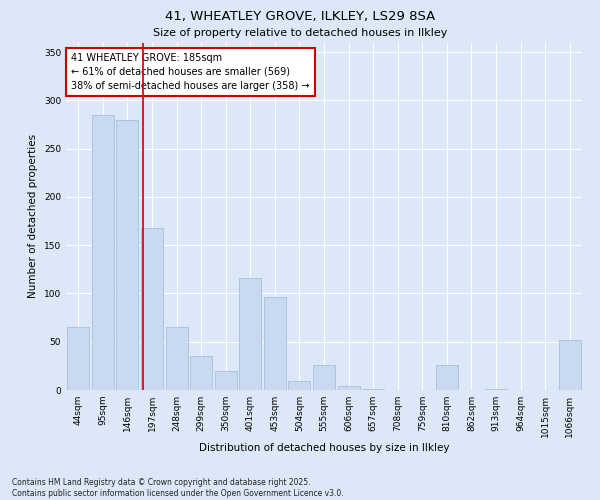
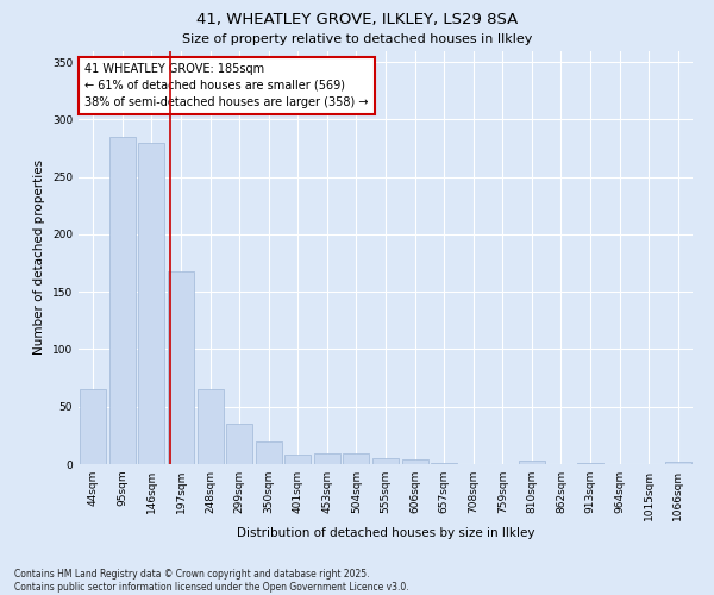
401sqm: 116 -> 8
453sqm: 96 -> 9
555sqm: 26 -> 5
810sqm: 26 -> 3
1066sqm: 52 -> 2
